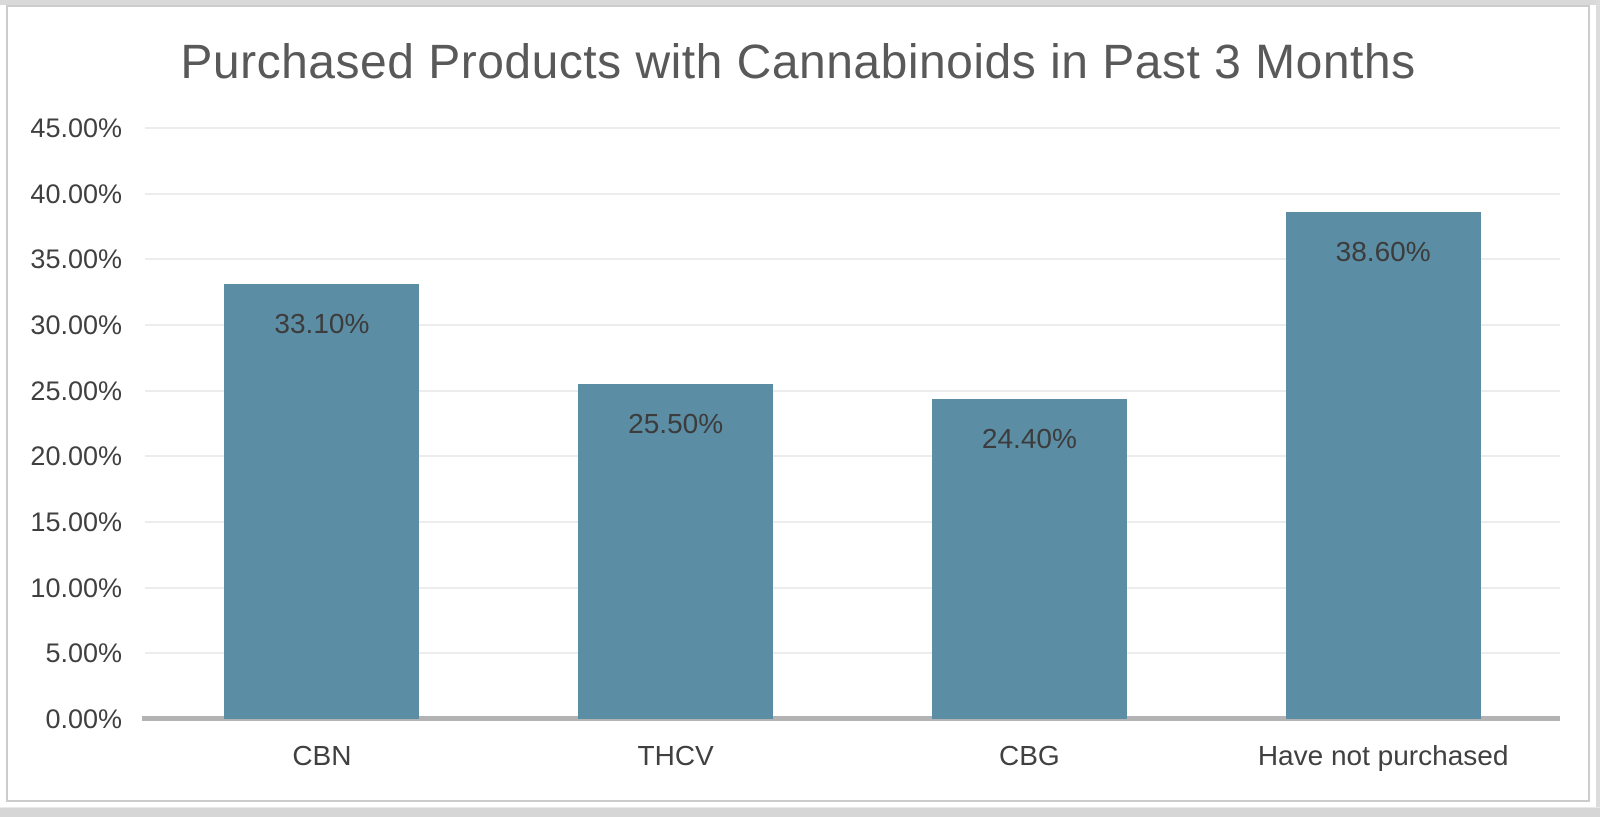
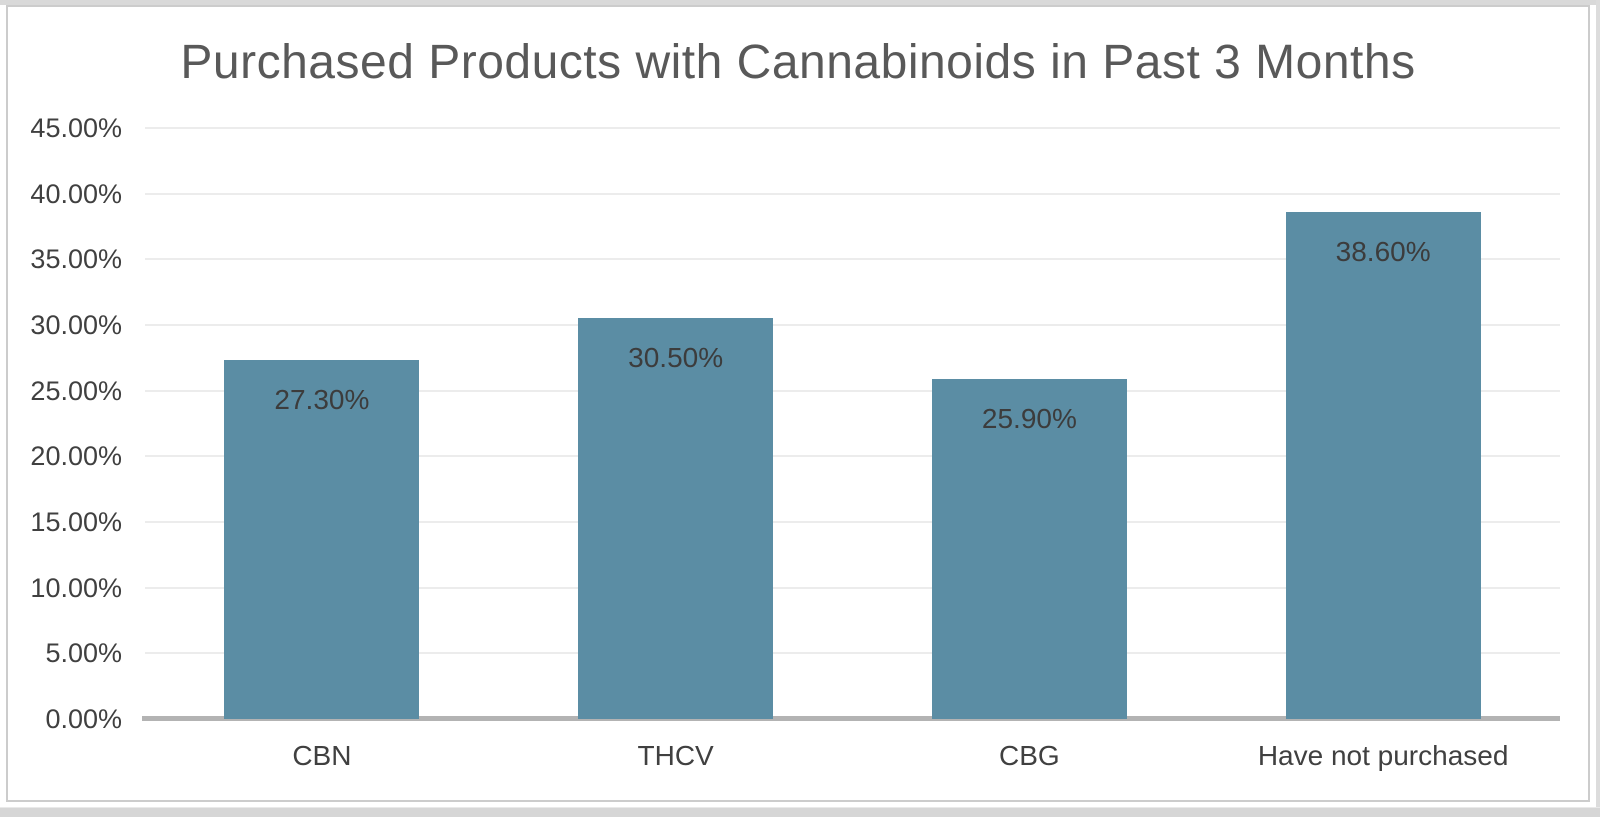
CBN: 33.10% -> 27.30%
THCV: 25.50% -> 30.50%
CBG: 24.40% -> 25.90%
